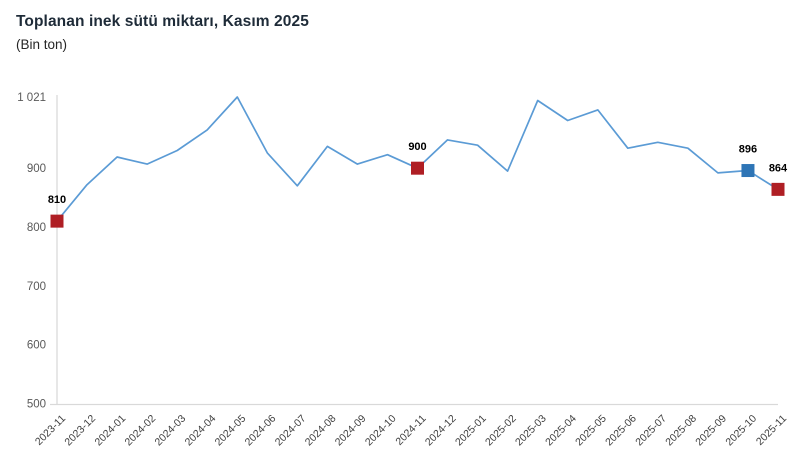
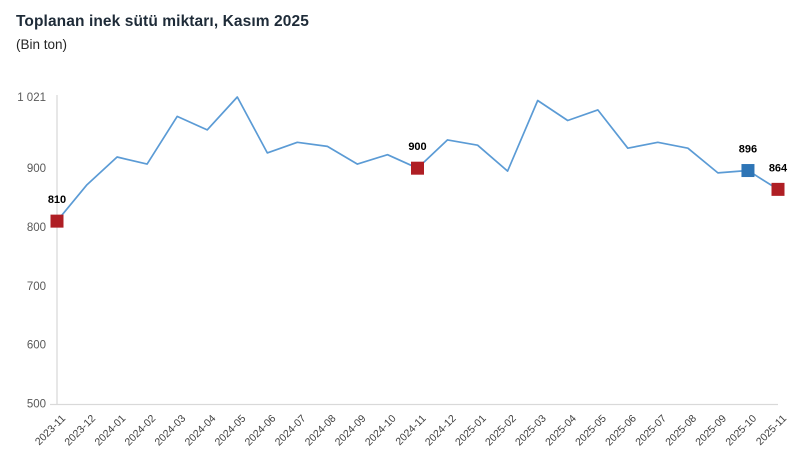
2024-03: 930 -> 990
2024-07: 870 -> 940
